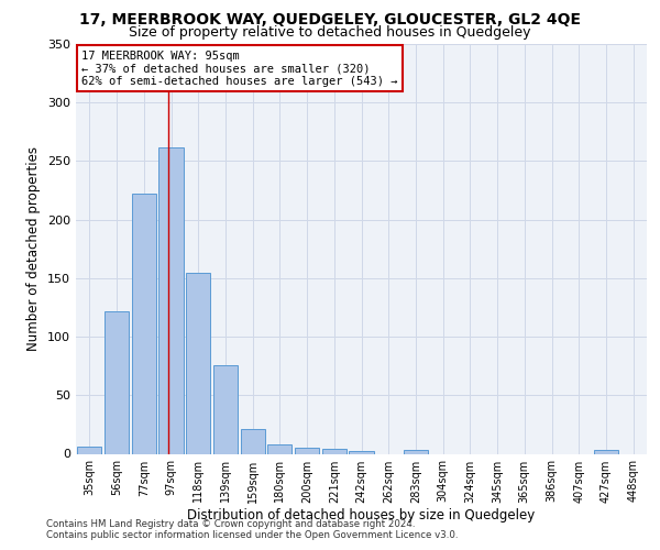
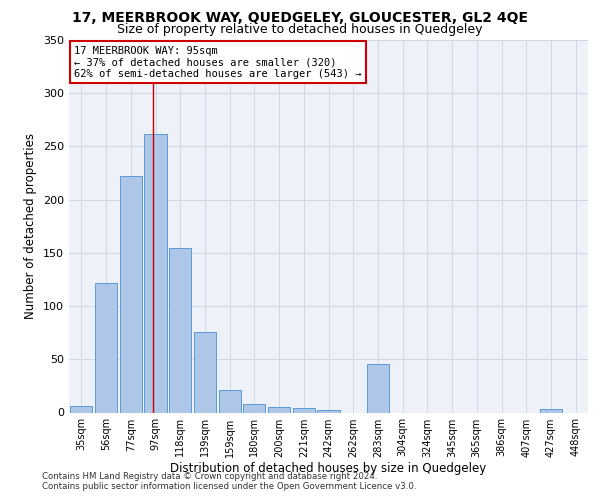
283sqm: 3 -> 46
